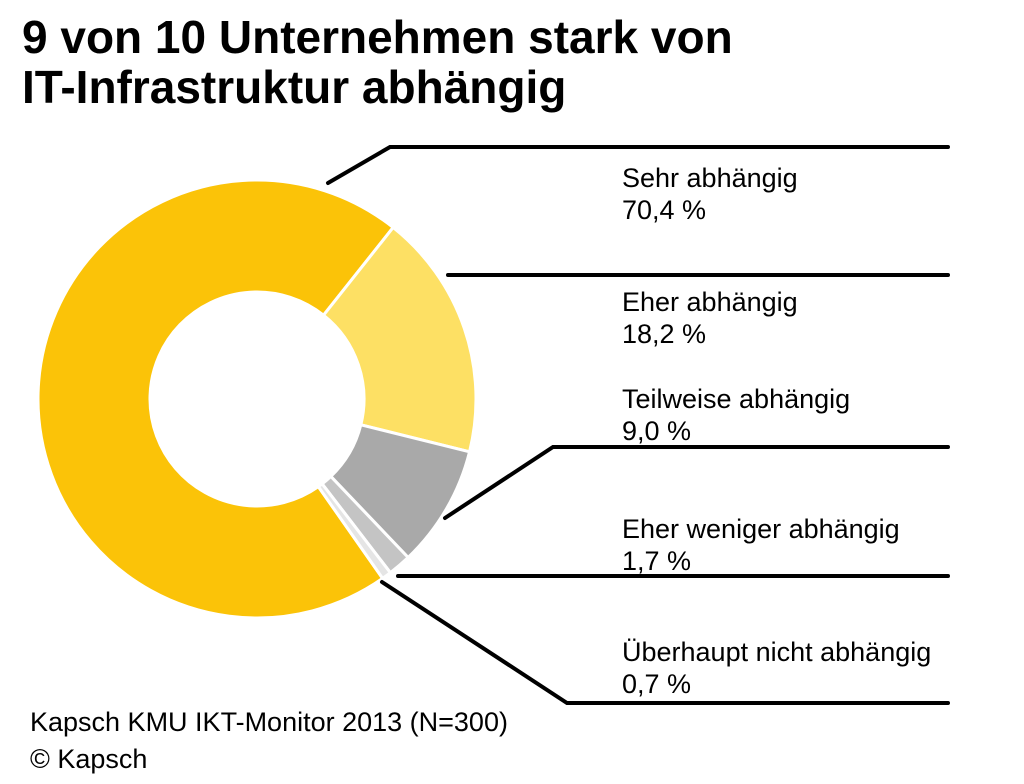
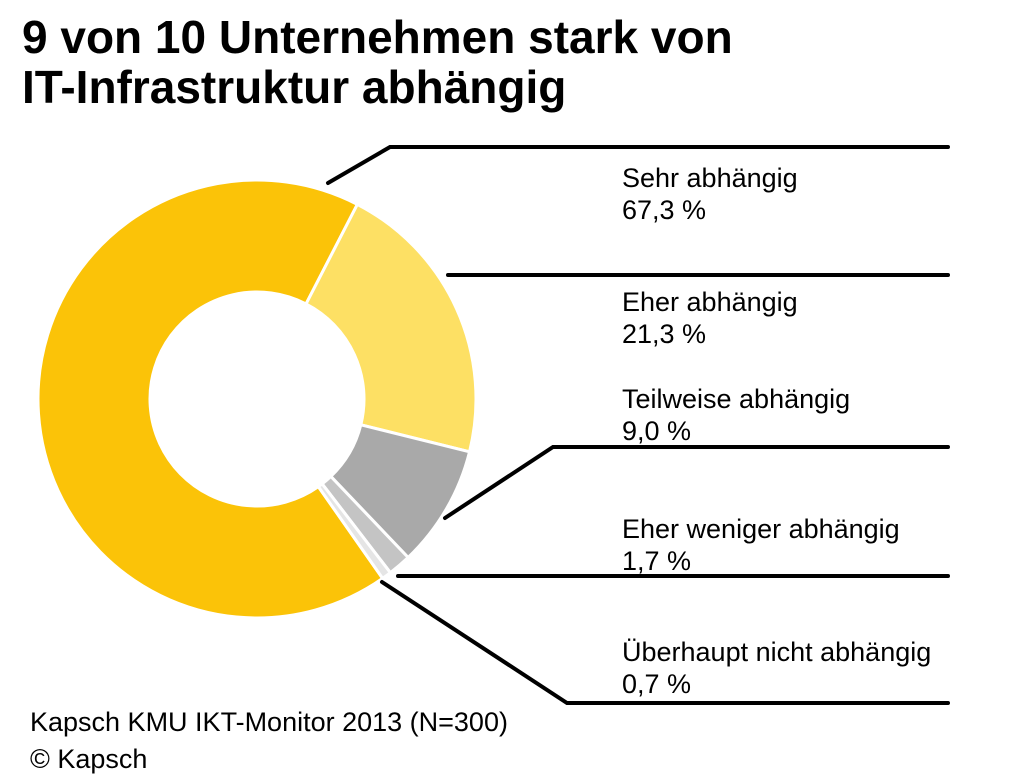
Sehr abhängig: 70,4 -> 67,3
Eher abhängig: 18,2 -> 21,3
